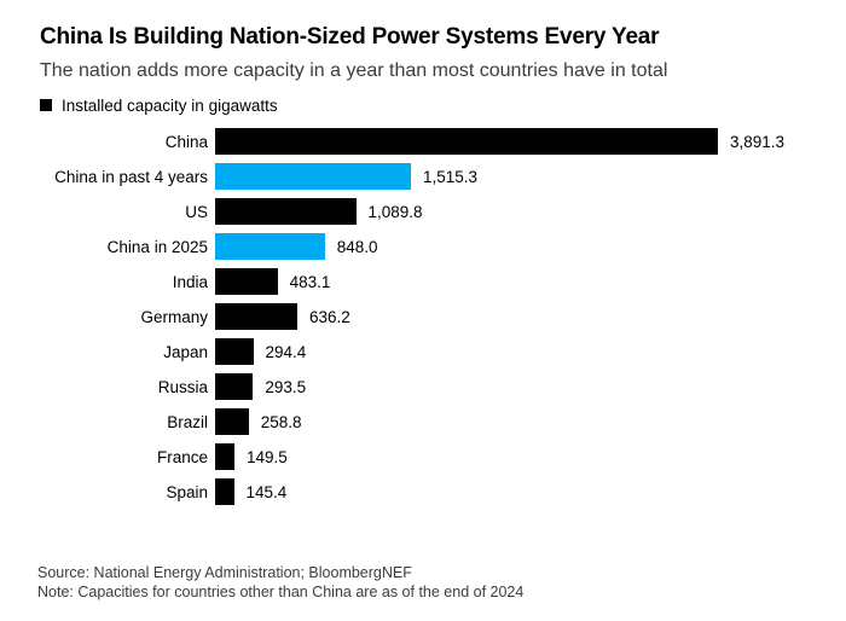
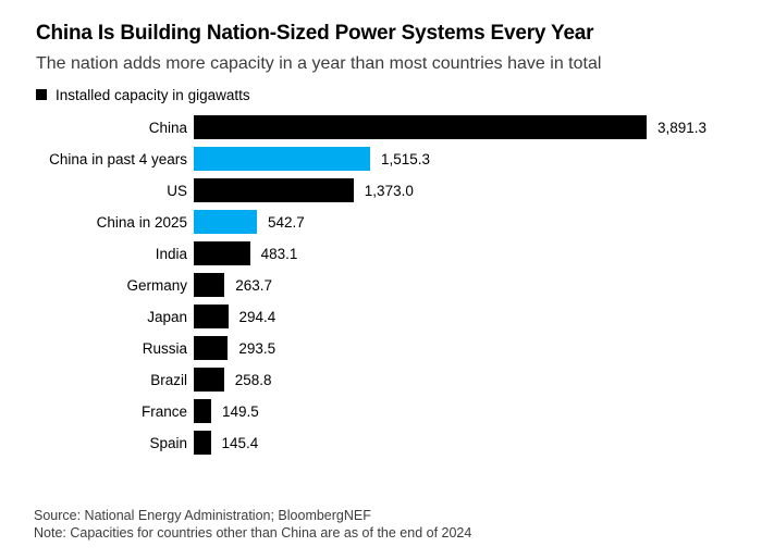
US: 1,089.8 -> 1,373.0
China in 2025: 848.0 -> 542.7
Germany: 636.2 -> 263.7
